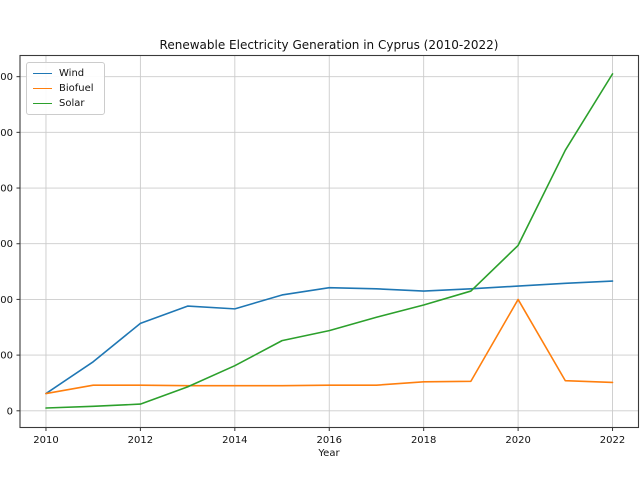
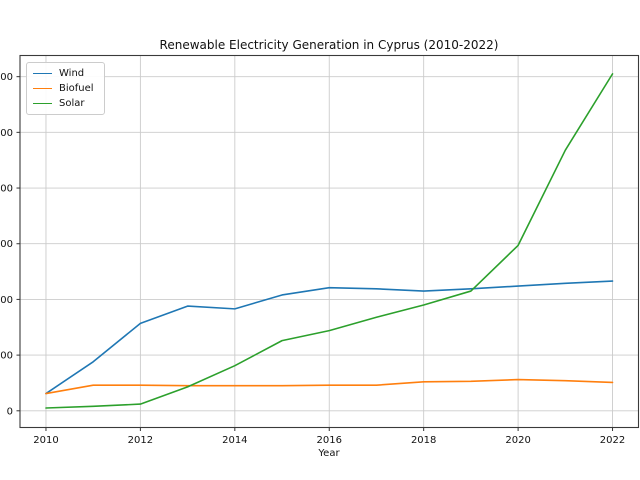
Biofuel/2020: 200 -> 60
